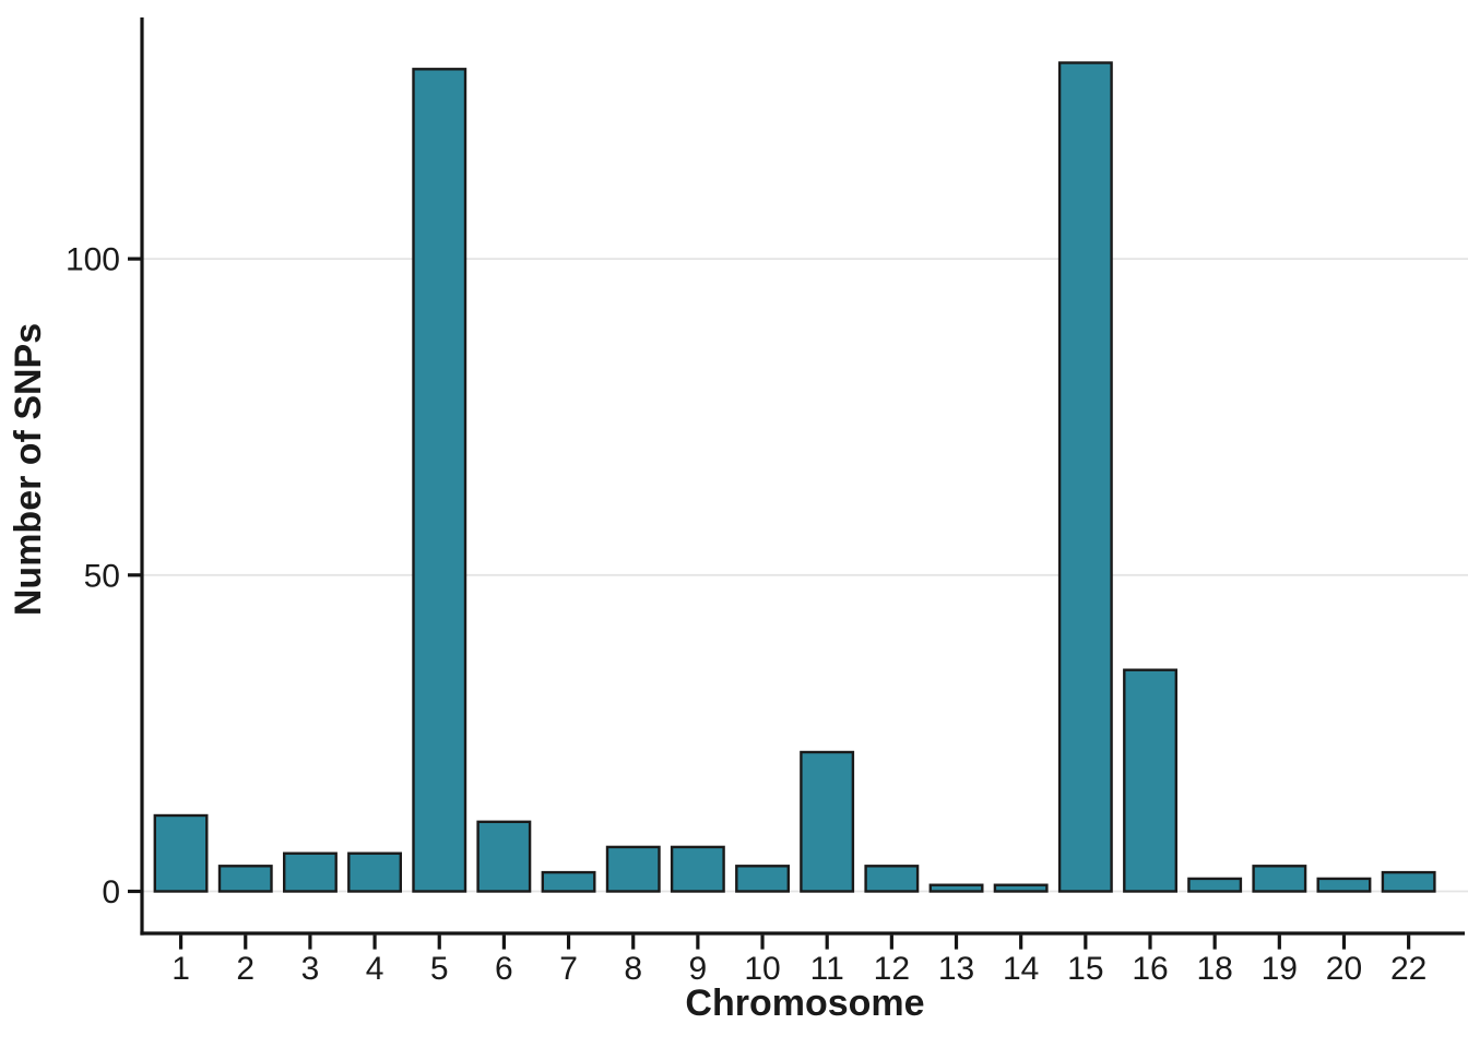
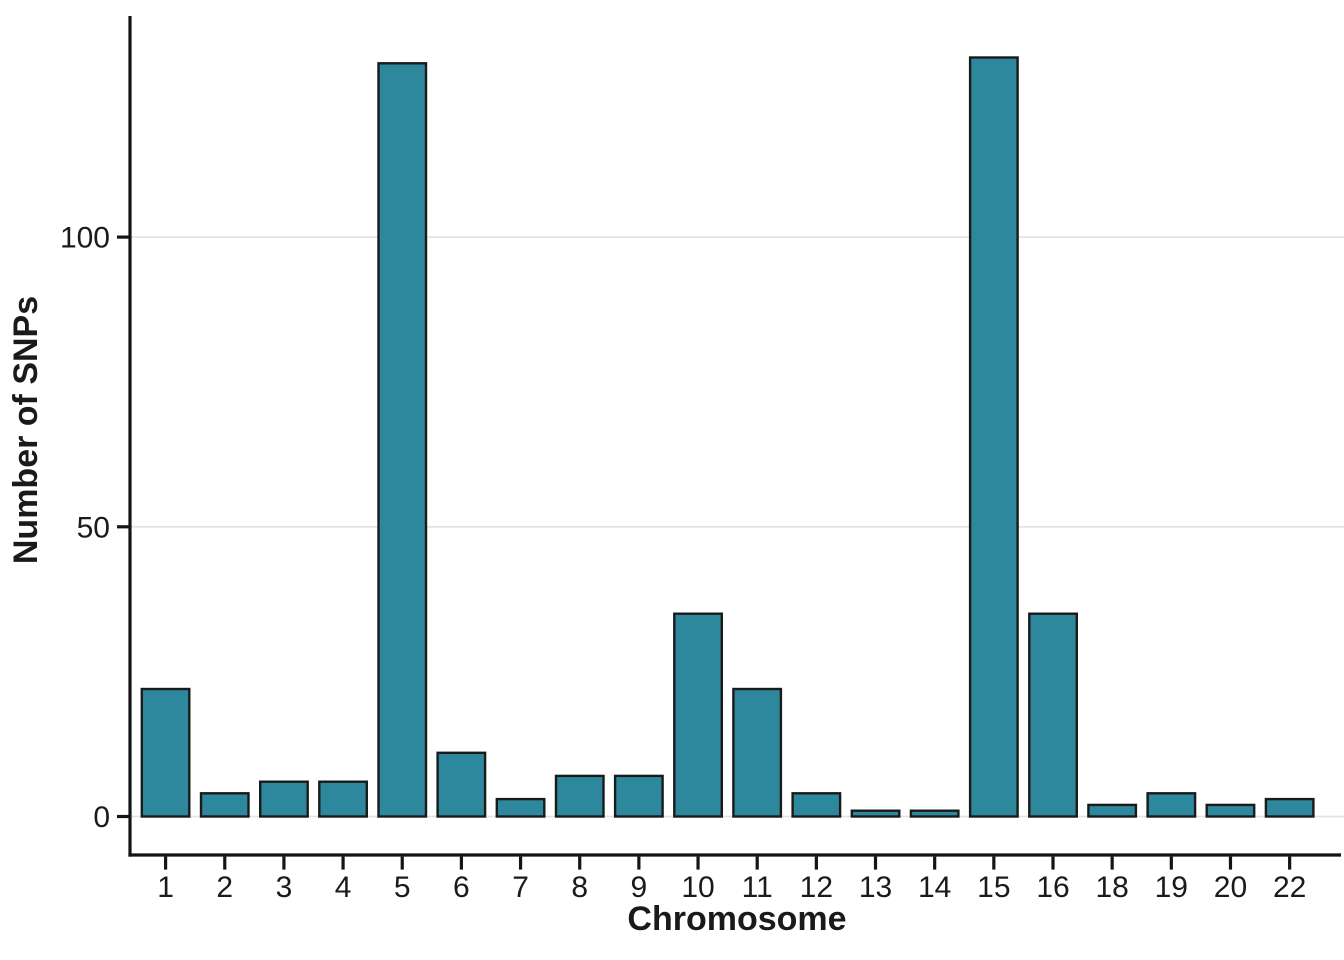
1: 12 -> 22
10: 4 -> 35
